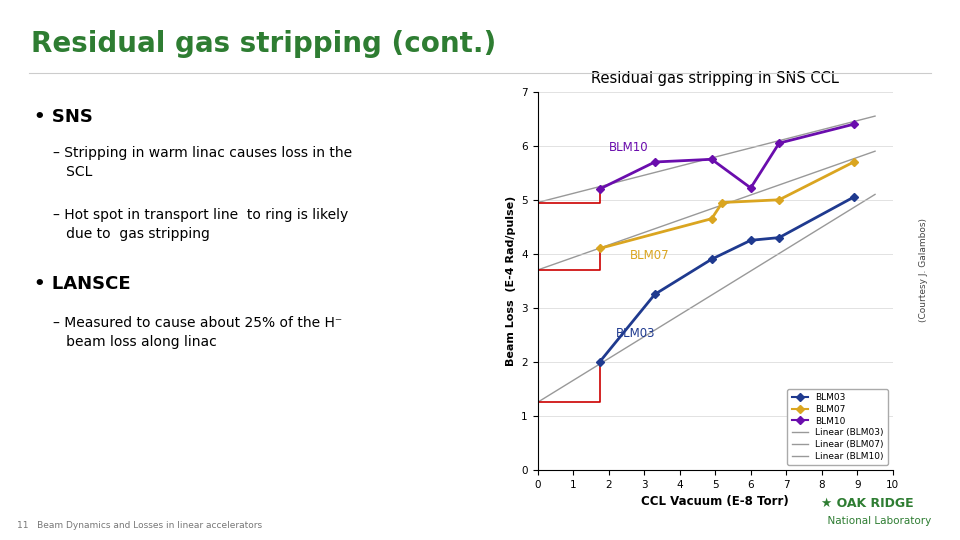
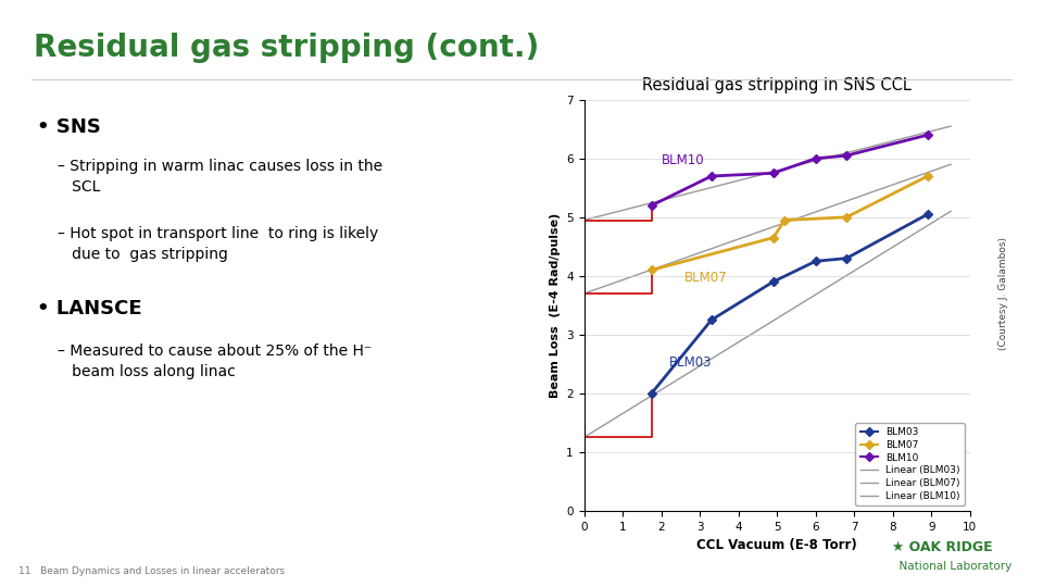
BLM10/6: 5.22 -> 6.00
